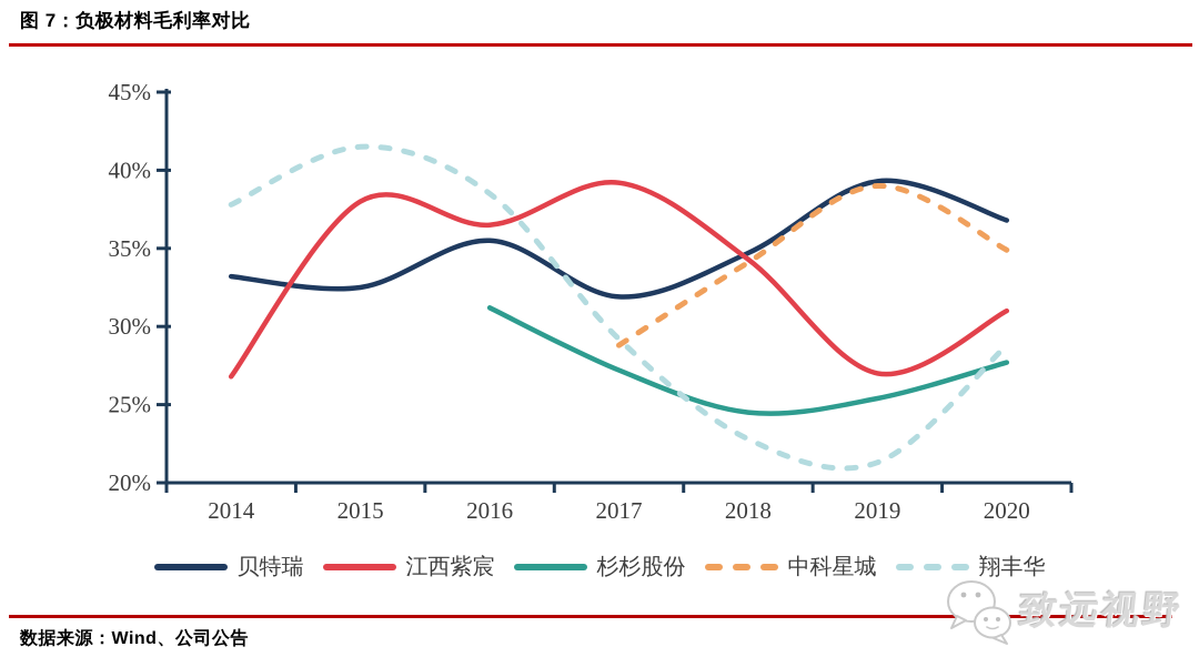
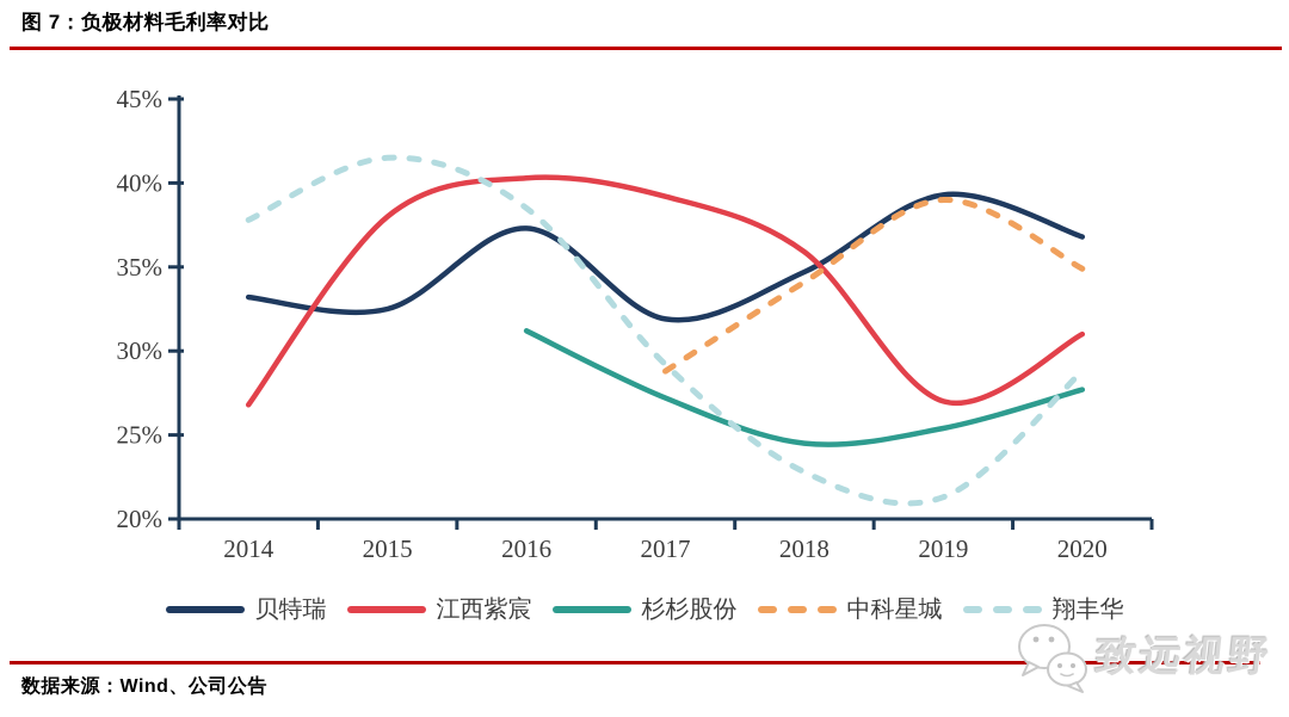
贝特瑞/2016: 35.5% -> 37.3%
江西紫宸/2016: 36.5% -> 40.3%
江西紫宸/2018: 34.3% -> 35.9%
